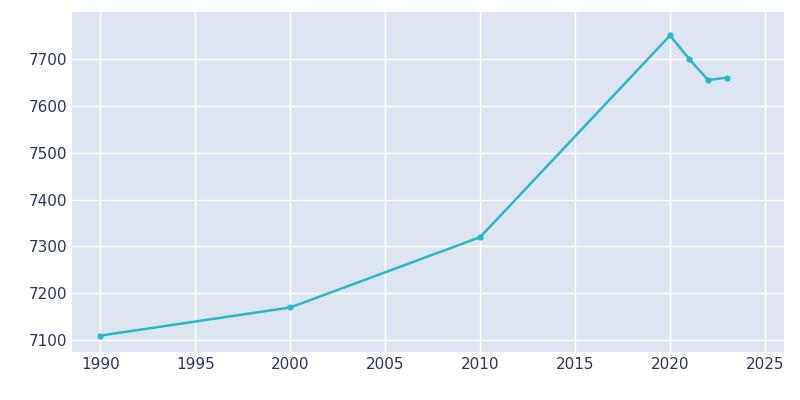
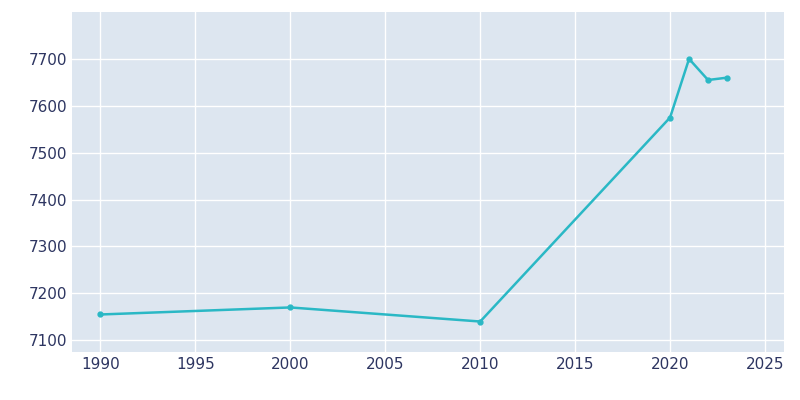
1990: 7110 -> 7155
2010: 7320 -> 7140
2020: 7750 -> 7575
